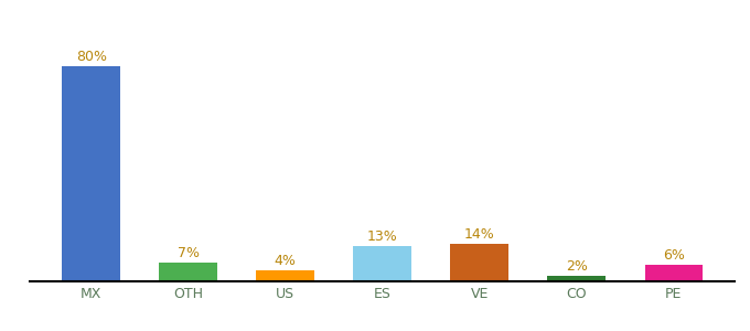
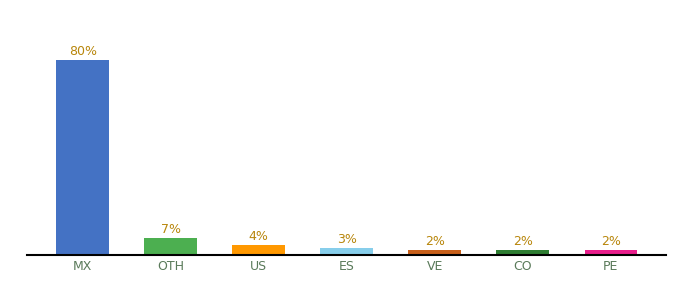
ES: 13% -> 3%
VE: 14% -> 2%
PE: 6% -> 2%
